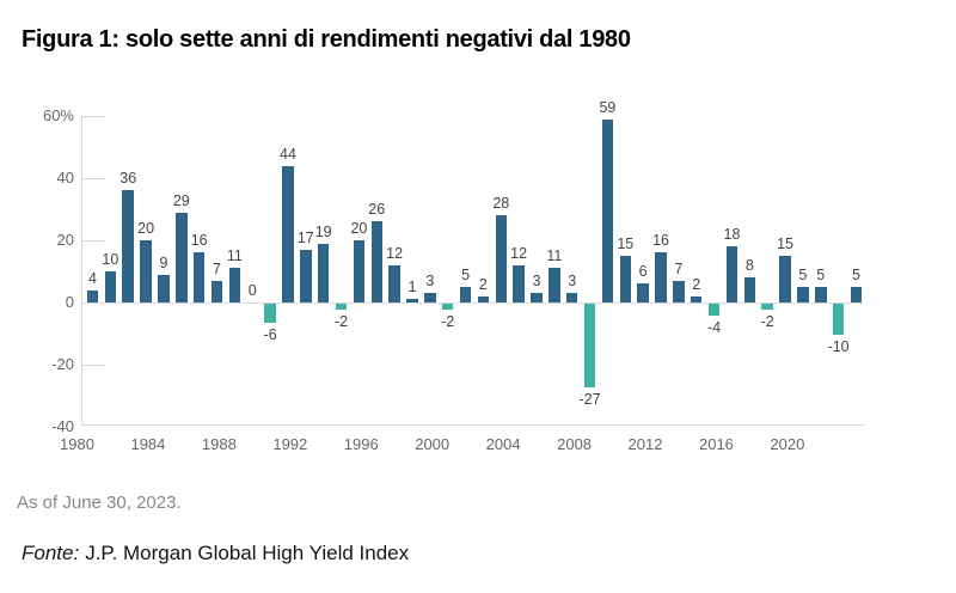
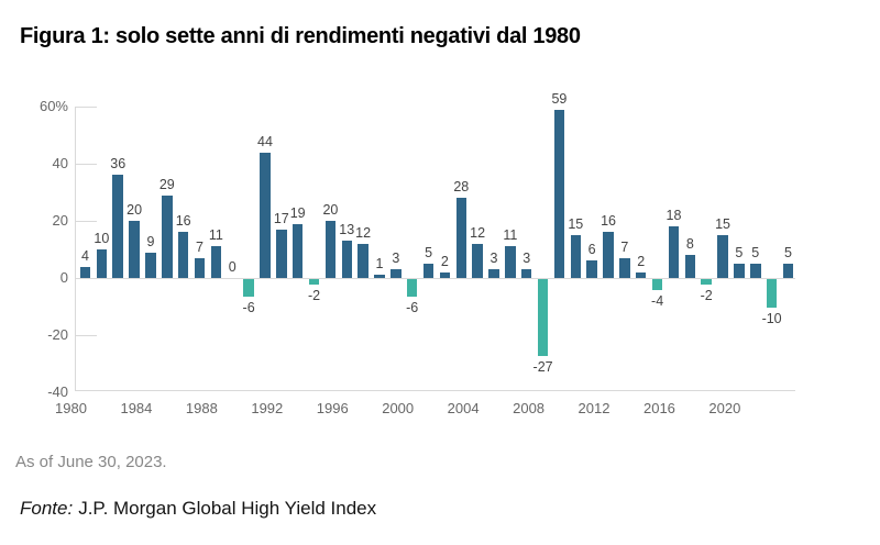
1996: 26 -> 13
2000: -2 -> -6
